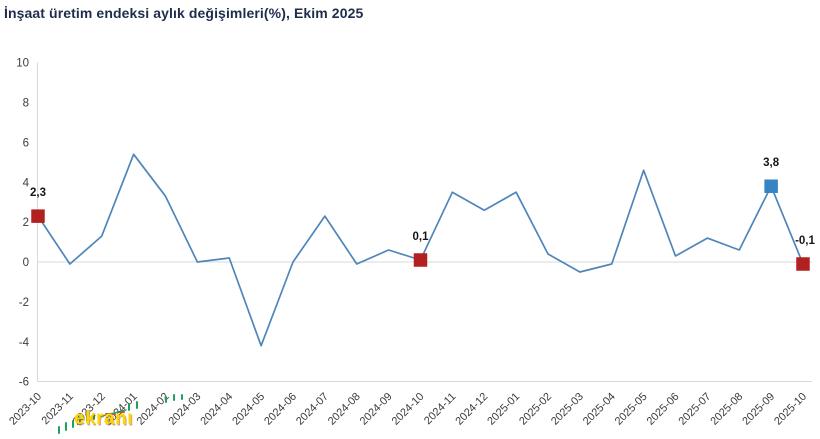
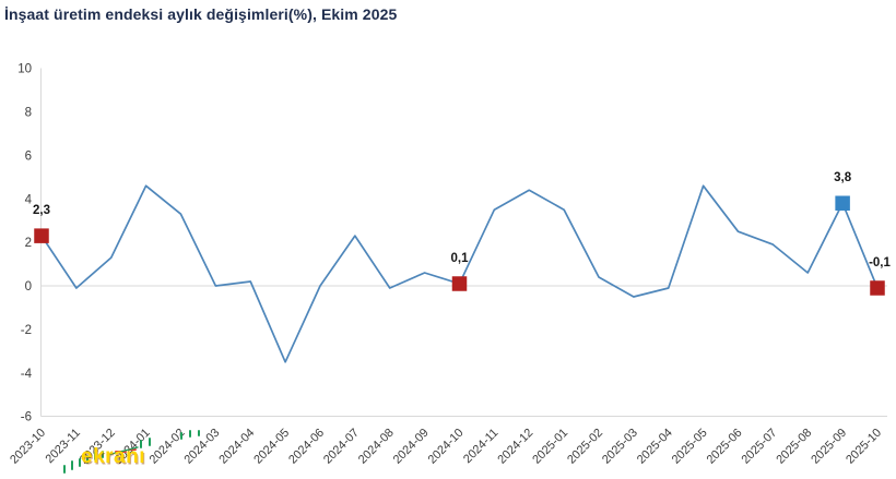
2024-01: 5.4 -> 4.6
2024-05: -4.2 -> -3.5
2024-12: 2.6 -> 4.4
2025-06: 0.3 -> 2.5
2025-07: 1.2 -> 1.9
